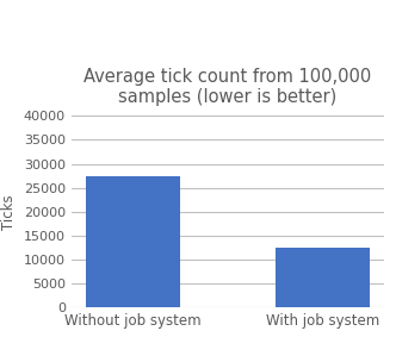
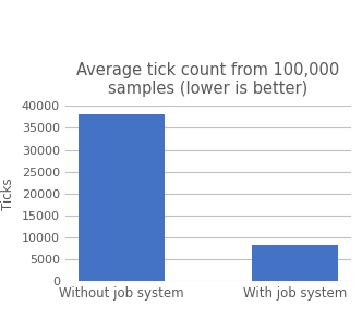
Without job system: 27500 -> 38000
With job system: 12500 -> 8300
